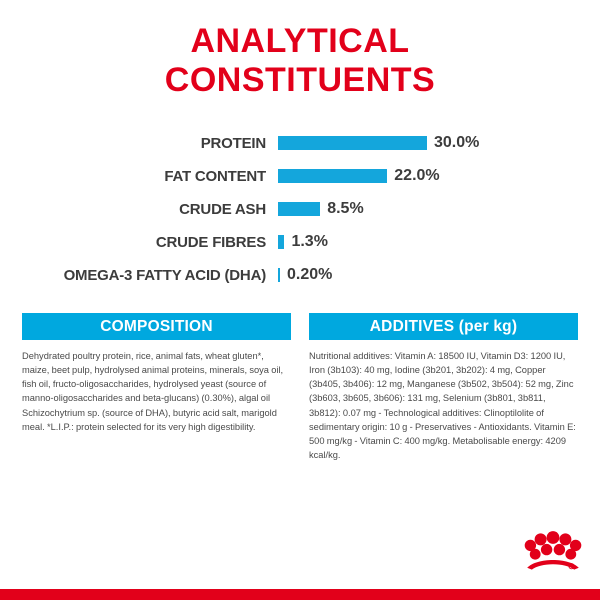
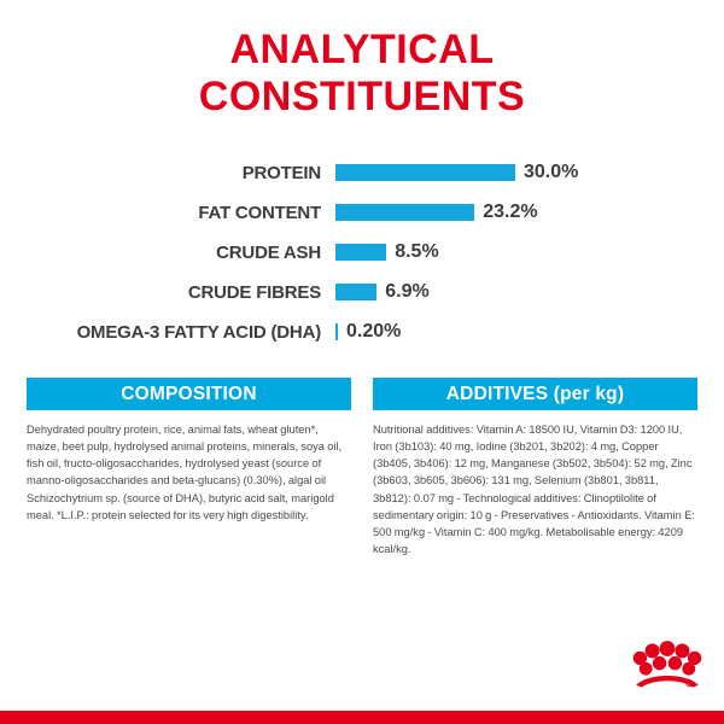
FAT CONTENT: 22.0% -> 23.2%
CRUDE FIBRES: 1.3% -> 6.9%
